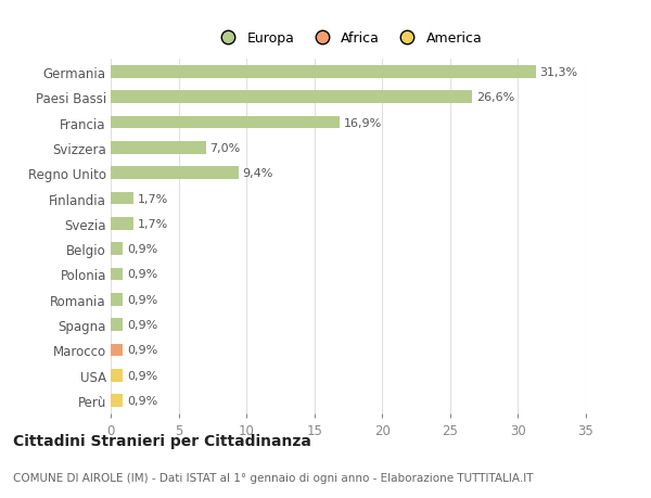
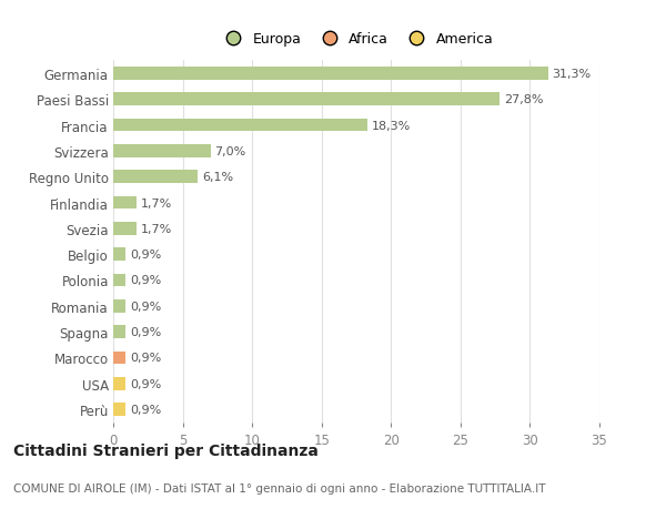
Paesi Bassi: 26,6% -> 27,8%
Francia: 16,9% -> 18,3%
Regno Unito: 9,4% -> 6,1%
